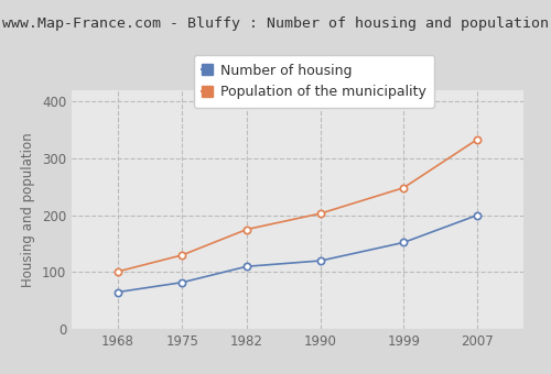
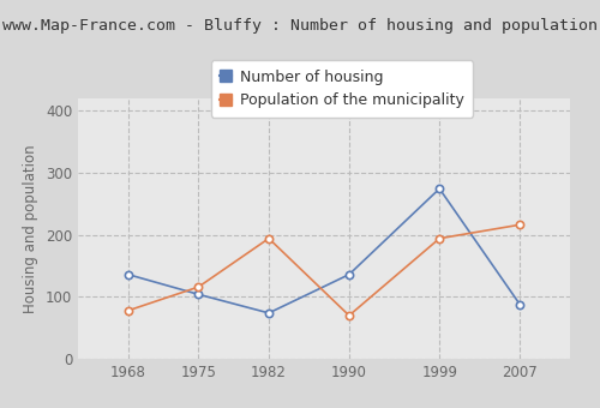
Number of housing/1968: 65 -> 136
Population of the municipality/1968: 101 -> 78
Number of housing/1975: 82 -> 104
Population of the municipality/1975: 130 -> 116
Number of housing/1982: 110 -> 74
Population of the municipality/1982: 175 -> 194
Number of housing/1990: 120 -> 136
Population of the municipality/1990: 203 -> 70
Number of housing/1999: 152 -> 274
Population of the municipality/1999: 248 -> 194
Number of housing/2007: 200 -> 88
Population of the municipality/2007: 333 -> 216
